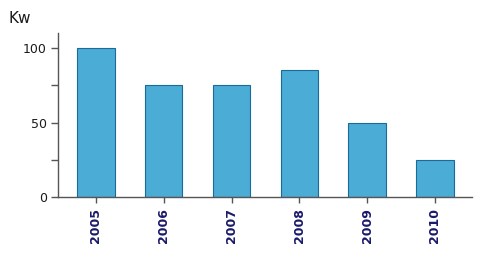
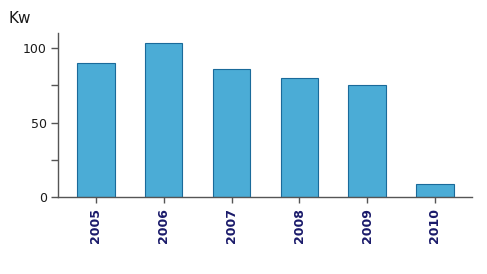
2005: 100 -> 90
2006: 75 -> 103
2007: 75 -> 86
2008: 85 -> 80
2009: 50 -> 75
2010: 25 -> 9
